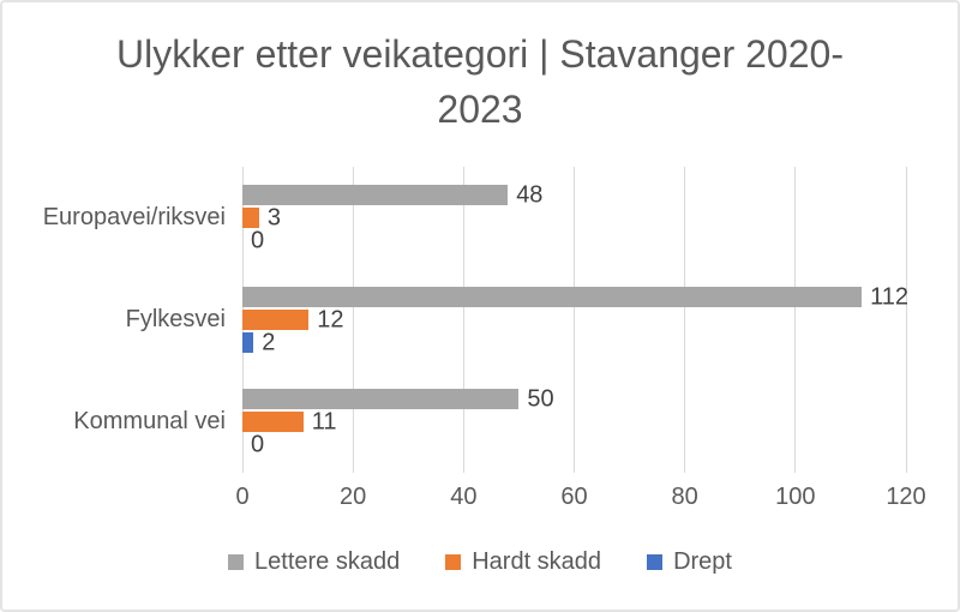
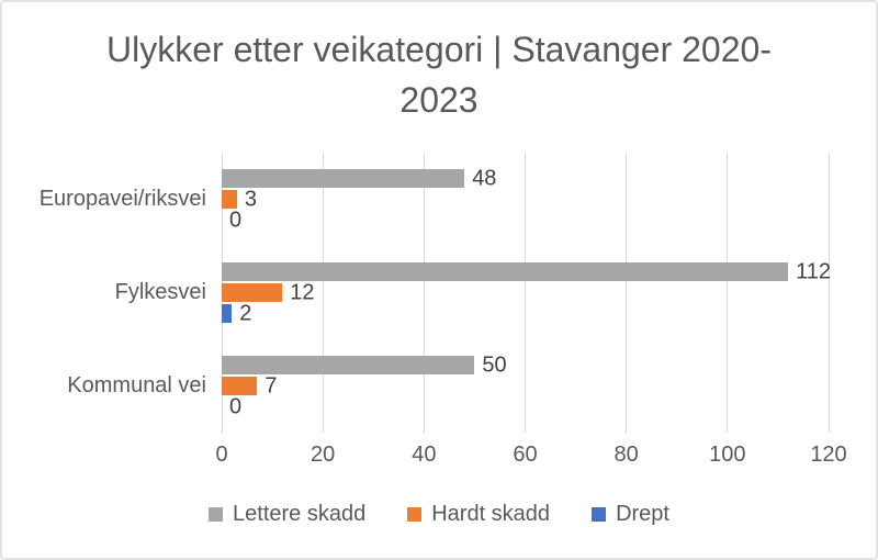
Hardt skadd/Kommunal vei: 11 -> 7
